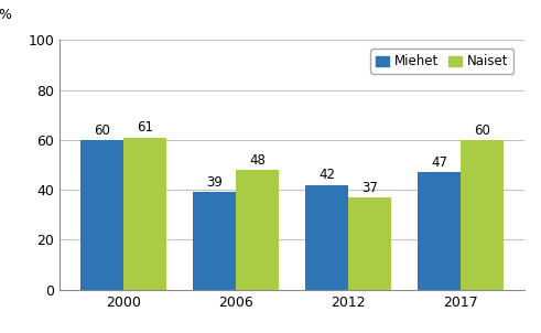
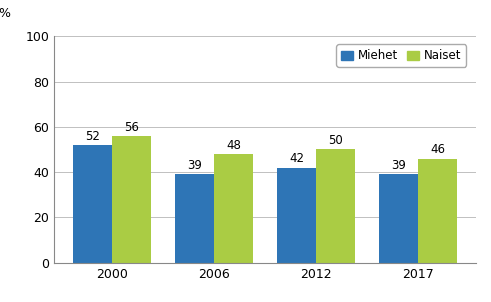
Miehet/2000: 60 -> 52
Naiset/2000: 61 -> 56
Naiset/2012: 37 -> 50
Miehet/2017: 47 -> 39
Naiset/2017: 60 -> 46
